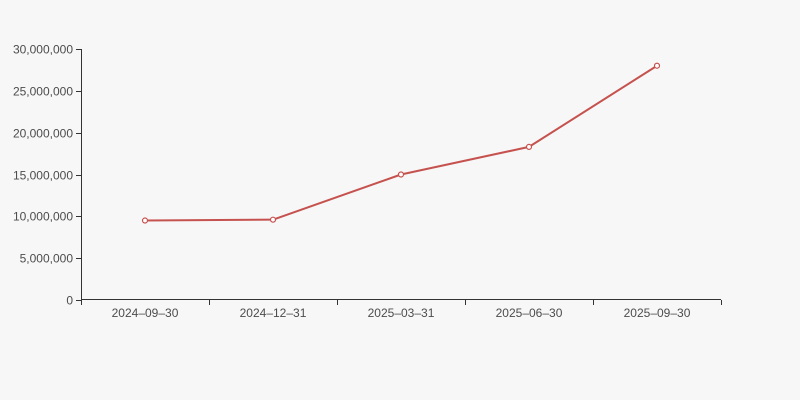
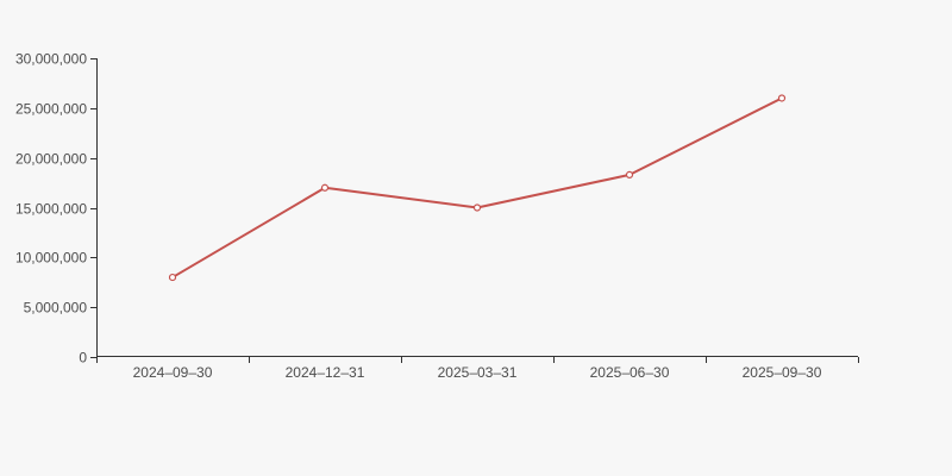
2024–09–30: 10000000 -> 8000000
2024–12–31: 10000000 -> 17000000
2025–09–30: 28000000 -> 26000000
